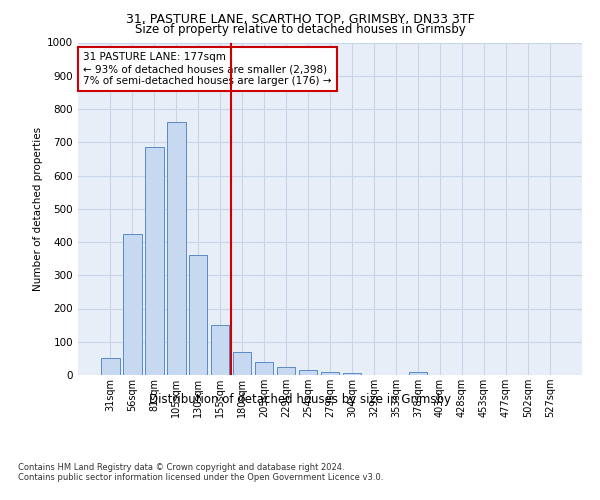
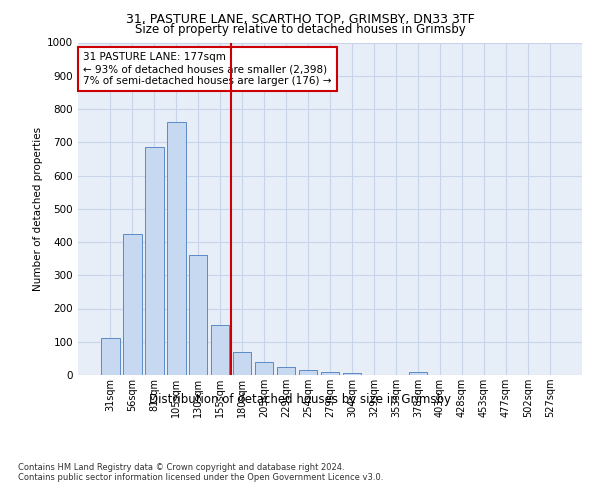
31sqm: 50 -> 110
